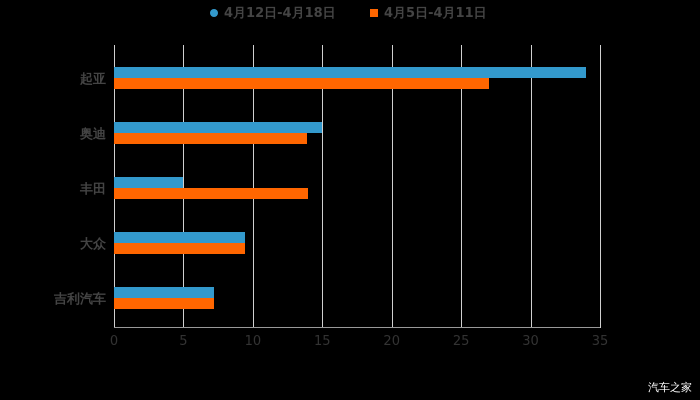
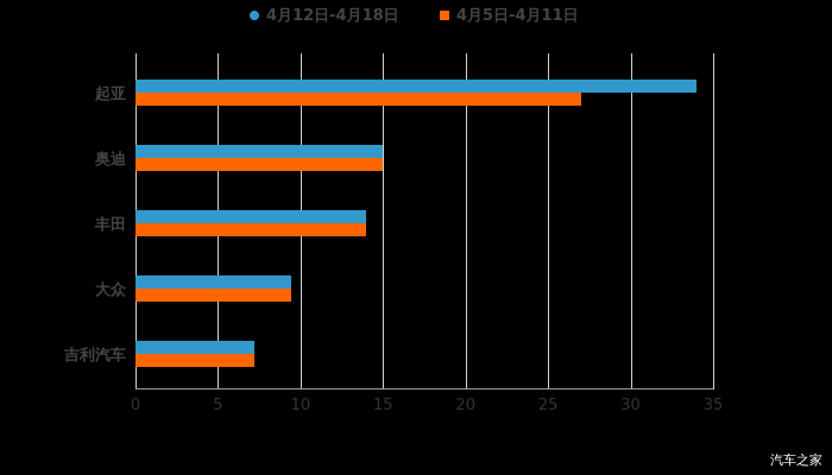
4月5日-4月11日/奥迪: 13.9 -> 15.0
4月12日-4月18日/丰田: 5.0 -> 14.0
